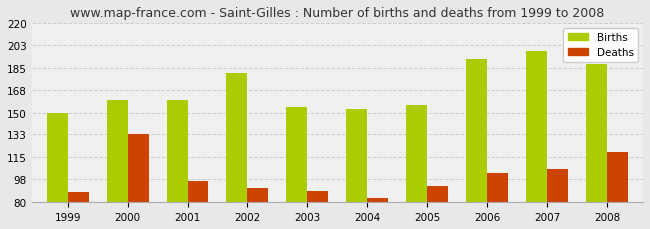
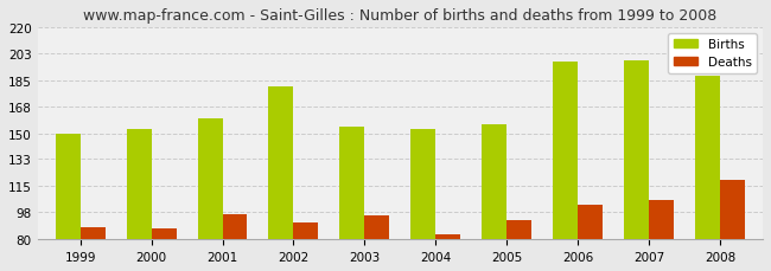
Births/2000: 160 -> 153
Deaths/2000: 133 -> 87
Deaths/2003: 89 -> 96
Births/2006: 192 -> 197
